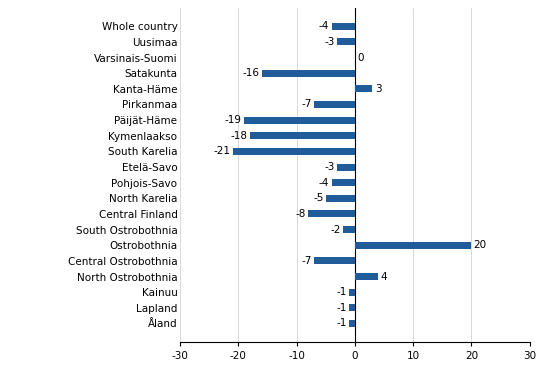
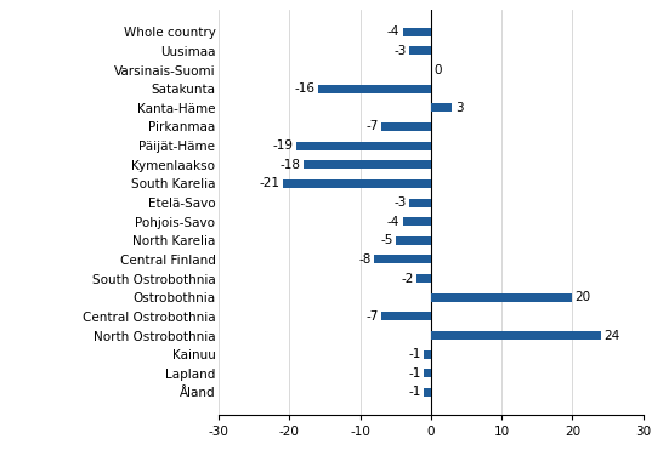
North Ostrobothnia: 4 -> 24
